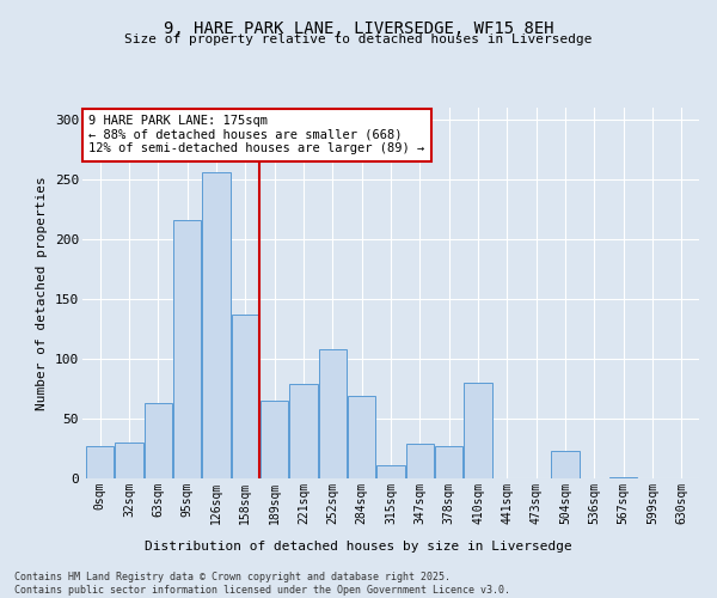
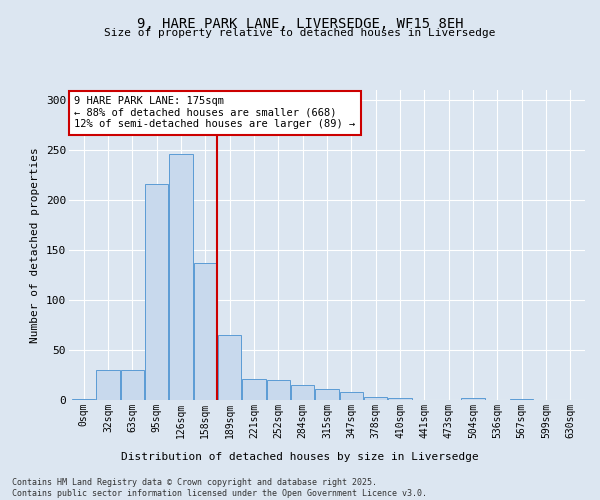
0sqm: 27 -> 1
63sqm: 63 -> 30
126sqm: 256 -> 246
221sqm: 79 -> 21
252sqm: 108 -> 20
284sqm: 69 -> 15
347sqm: 29 -> 8
378sqm: 27 -> 3
410sqm: 80 -> 2
504sqm: 23 -> 2
